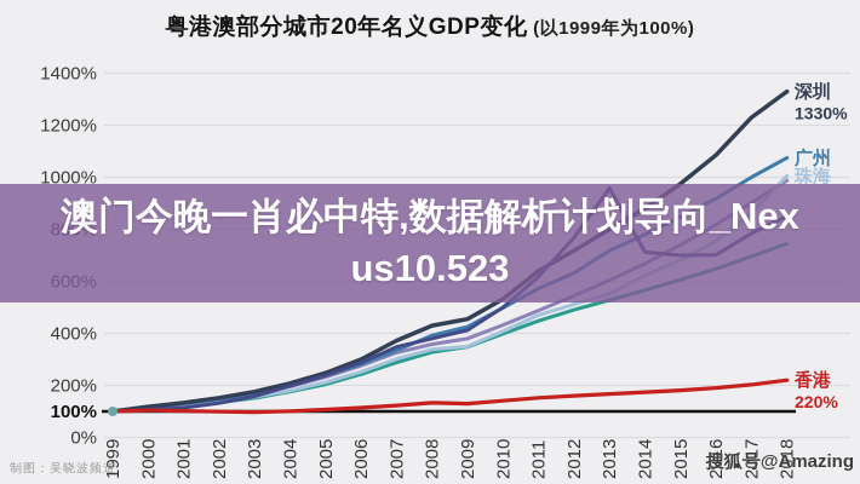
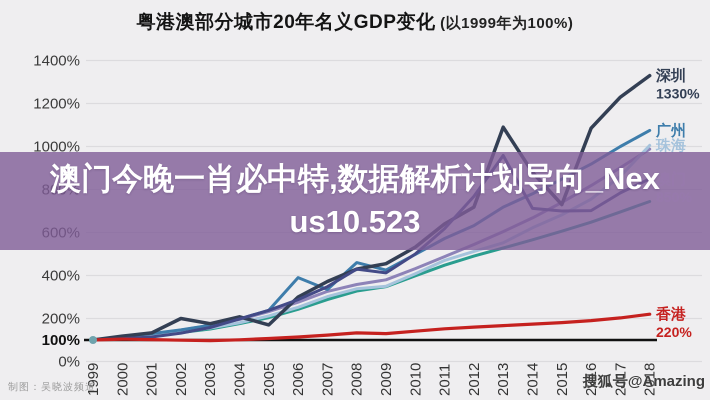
深圳/2002: 150% -> 200%
深圳/2005: 250% -> 170%
广州/2006: 280% -> 390%
广州/2008: 390% -> 460%
澳门/2008: 380% -> 430%
深圳/2013: 800% -> 1090%
深圳/2015: 980% -> 730%
